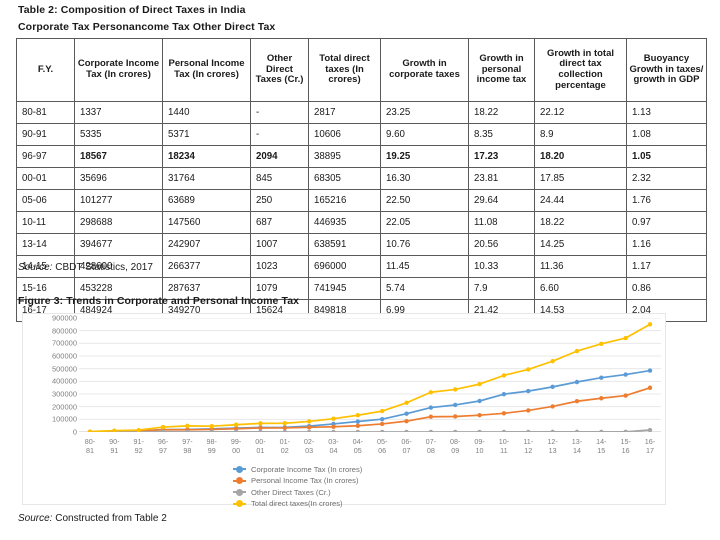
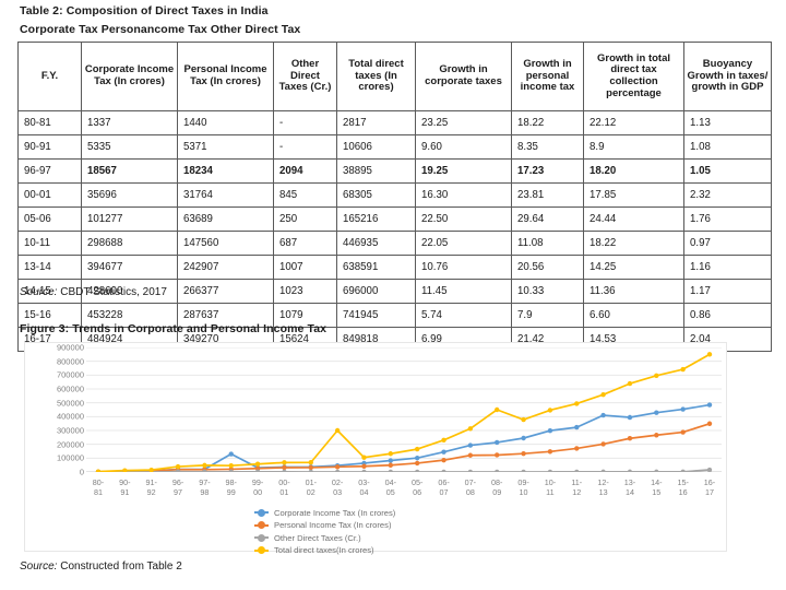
Corporate Income Tax (In crores)/98-99: 20000 -> 130000
Total direct taxes(In crores)/02-03: 80000 -> 300000
Total direct taxes(In crores)/08-09: 340000 -> 450000
Corporate Income Tax (In crores)/12-13: 360000 -> 410000
